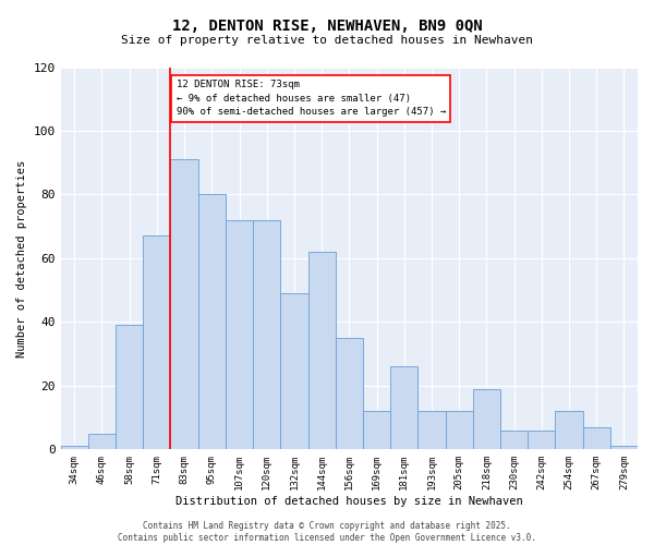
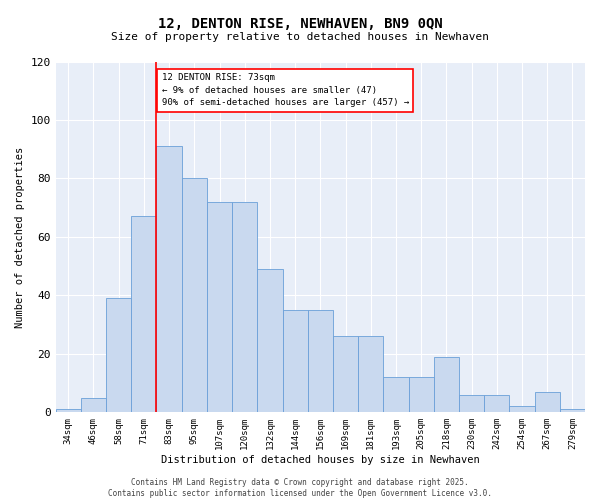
144sqm: 62 -> 35
169sqm: 12 -> 26
254sqm: 12 -> 2
